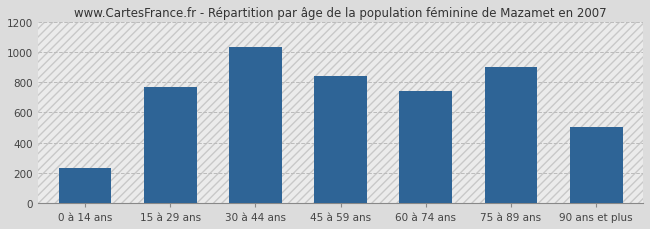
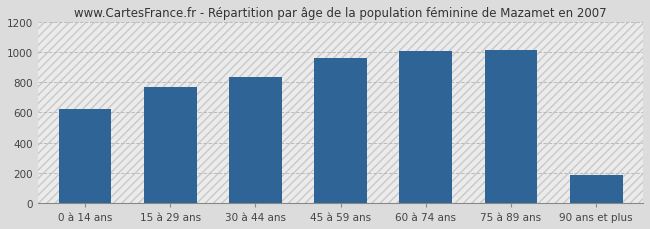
0 à 14 ans: 230 -> 620
30 à 44 ans: 1030 -> 840
45 à 59 ans: 840 -> 960
60 à 74 ans: 740 -> 1000
75 à 89 ans: 900 -> 1010
90 ans et plus: 500 -> 180
